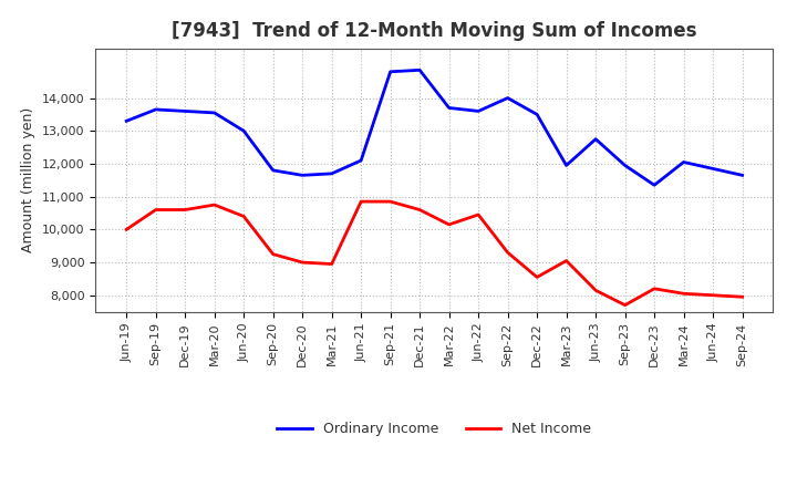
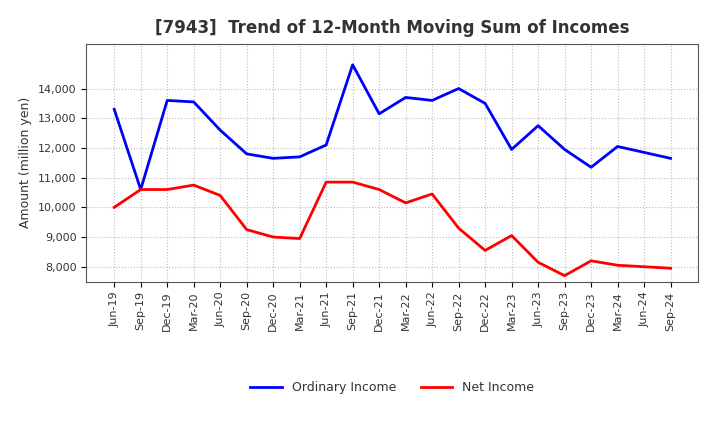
Ordinary Income/Sep-19: 13,650 -> 10,600
Ordinary Income/Jun-20: 13,000 -> 12,600
Ordinary Income/Dec-21: 14,850 -> 13,150
